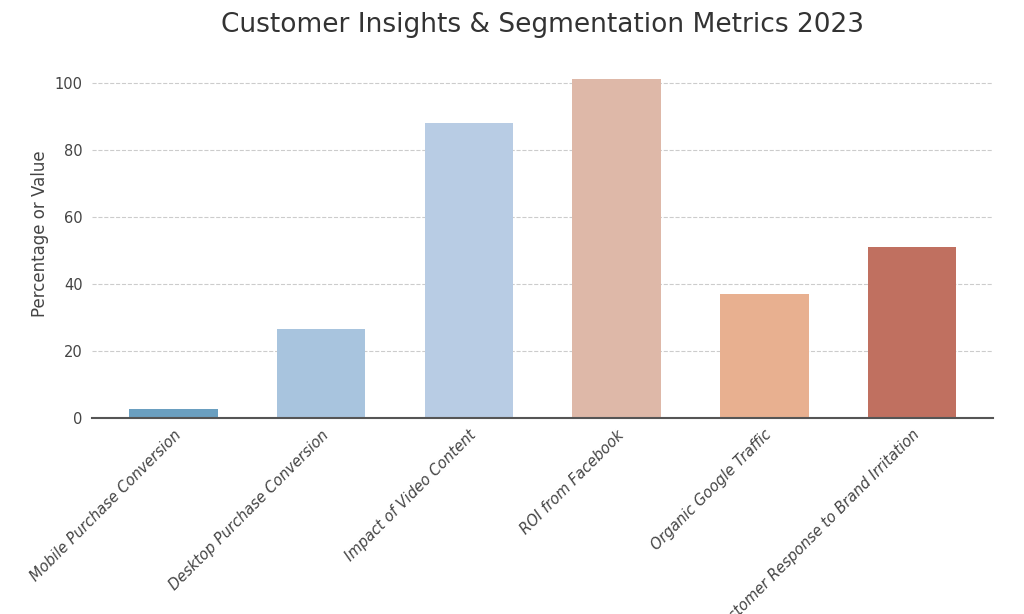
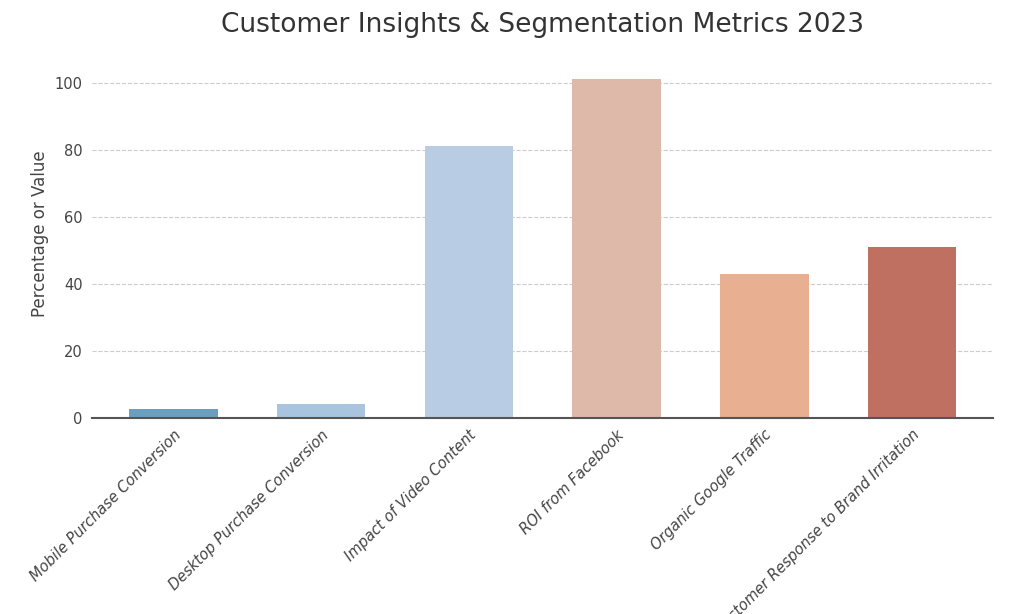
Desktop Purchase Conversion: 26.5 -> 4.0
Impact of Video Content: 88.0 -> 81.0
Organic Google Traffic: 37.0 -> 43.0
